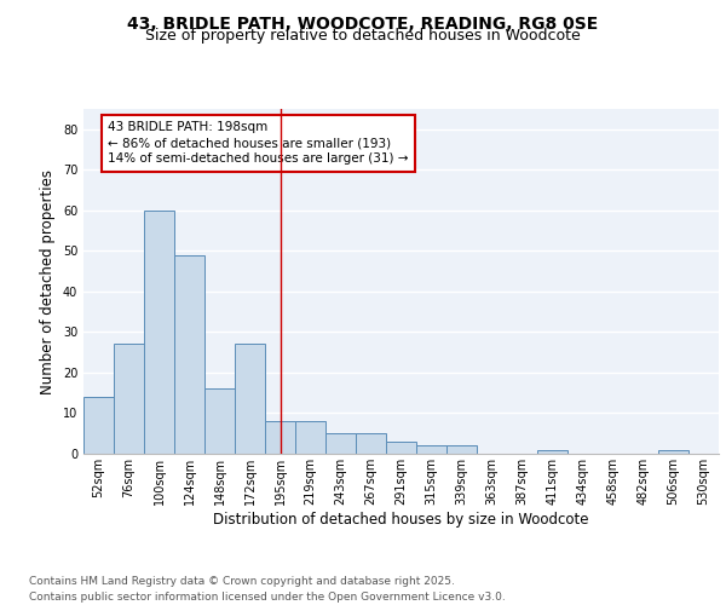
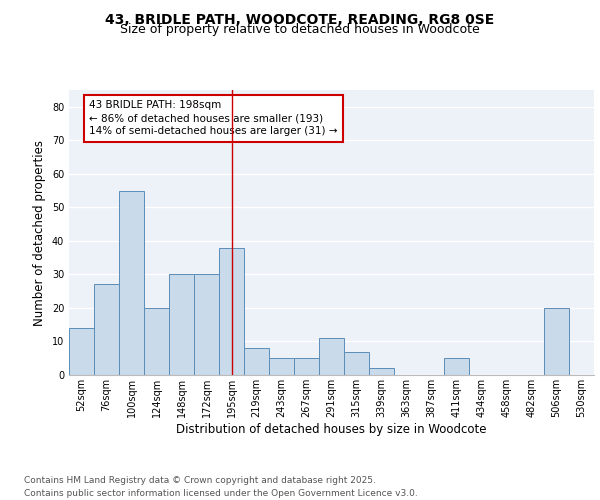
100sqm: 60 -> 55
124sqm: 49 -> 20
148sqm: 16 -> 30
172sqm: 27 -> 30
195sqm: 8 -> 38
291sqm: 3 -> 11
315sqm: 2 -> 7
411sqm: 1 -> 5
506sqm: 1 -> 20
